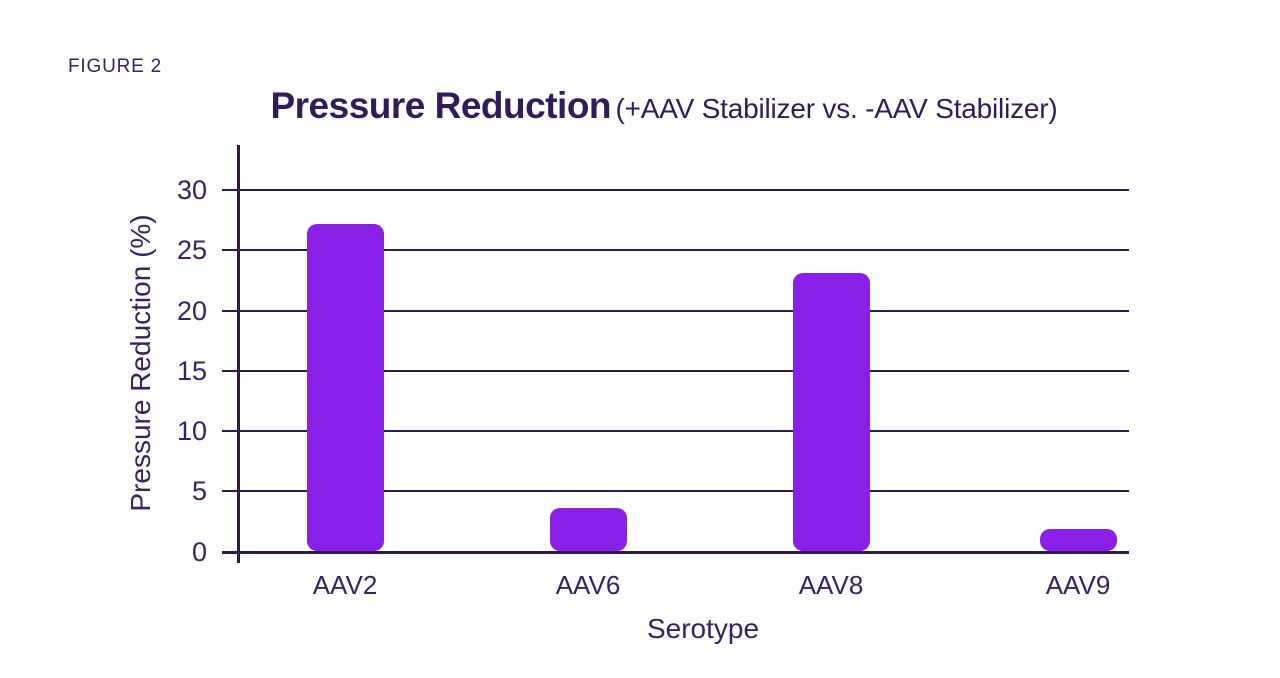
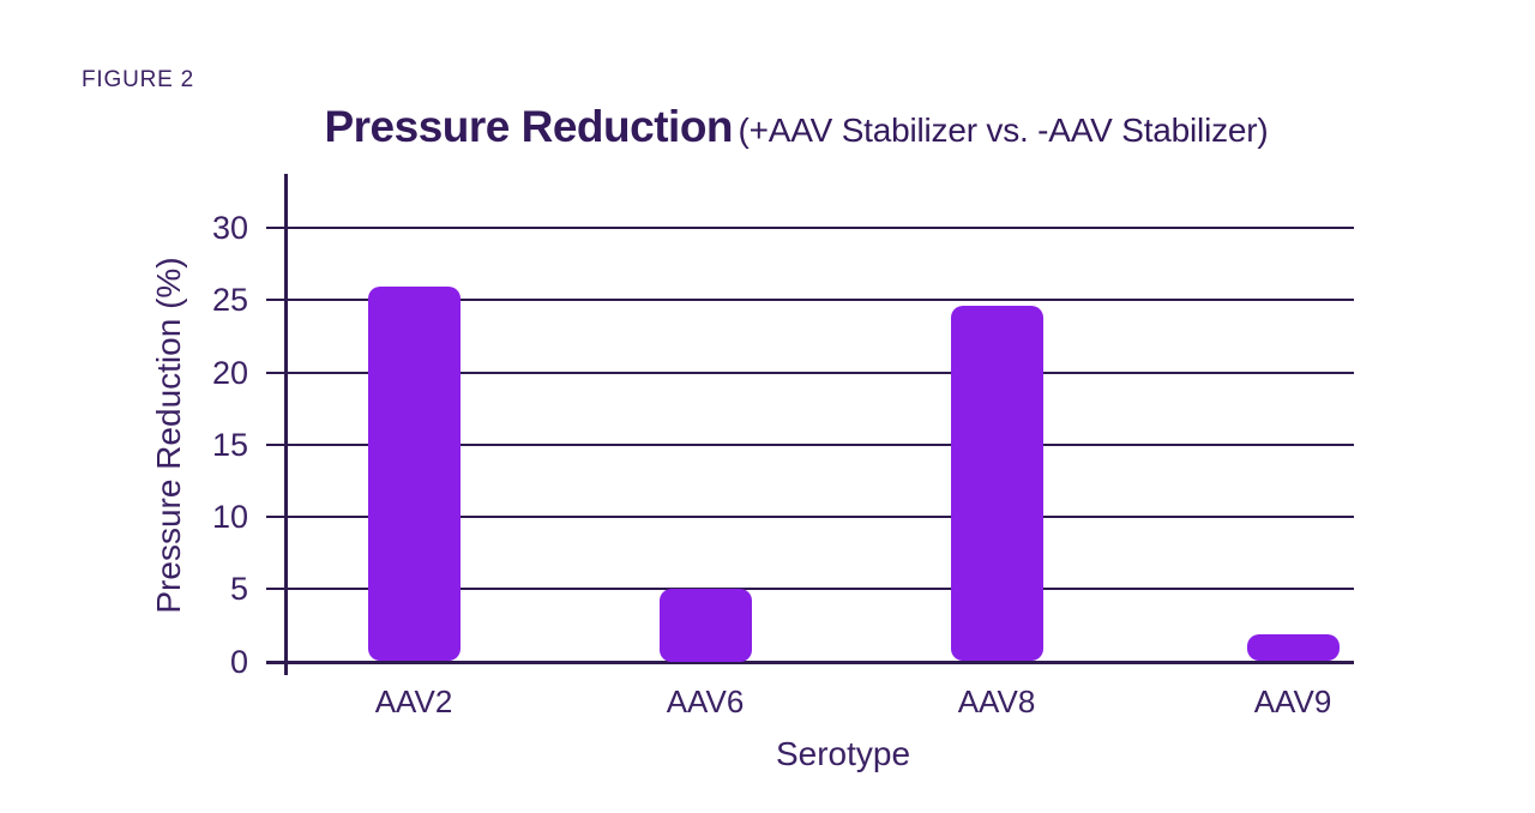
AAV2: 27.2 -> 25.9
AAV6: 3.6 -> 5.0
AAV8: 23.1 -> 24.6
